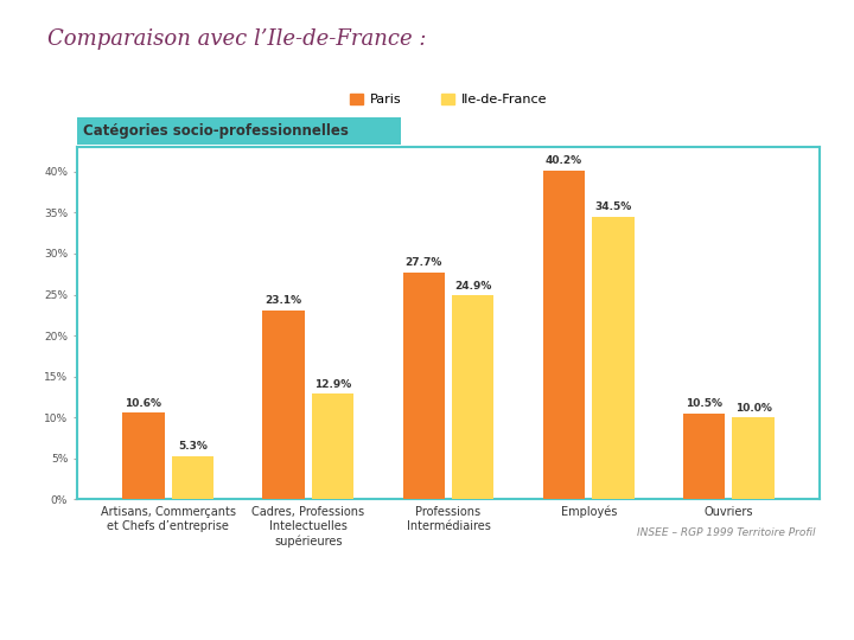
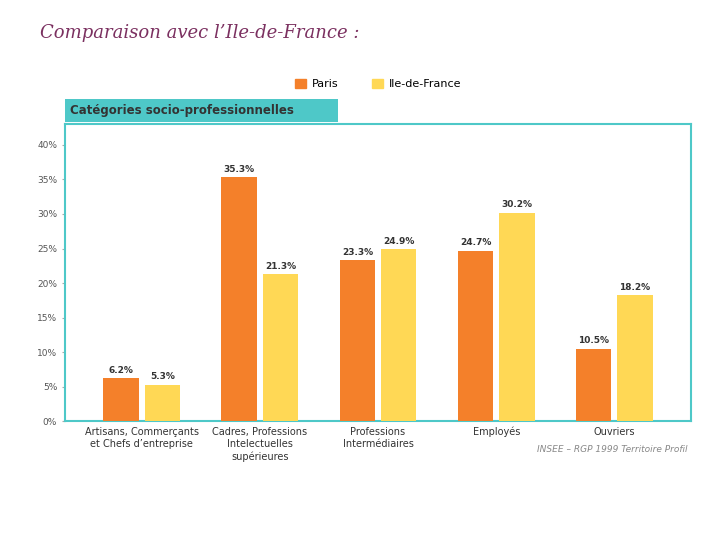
Paris/Artisans, Commerçants et Chefs d’entreprise: 10.6% -> 6.2%
Paris/Cadres, Professions Intelectuelles supérieures: 23.1% -> 35.3%
Ile-de-France/Cadres, Professions Intelectuelles supérieures: 12.9% -> 21.3%
Paris/Professions Intermédiaires: 27.7% -> 23.3%
Paris/Employés: 40.2% -> 24.7%
Ile-de-France/Employés: 34.5% -> 30.2%
Ile-de-France/Ouvriers: 10.0% -> 18.2%
